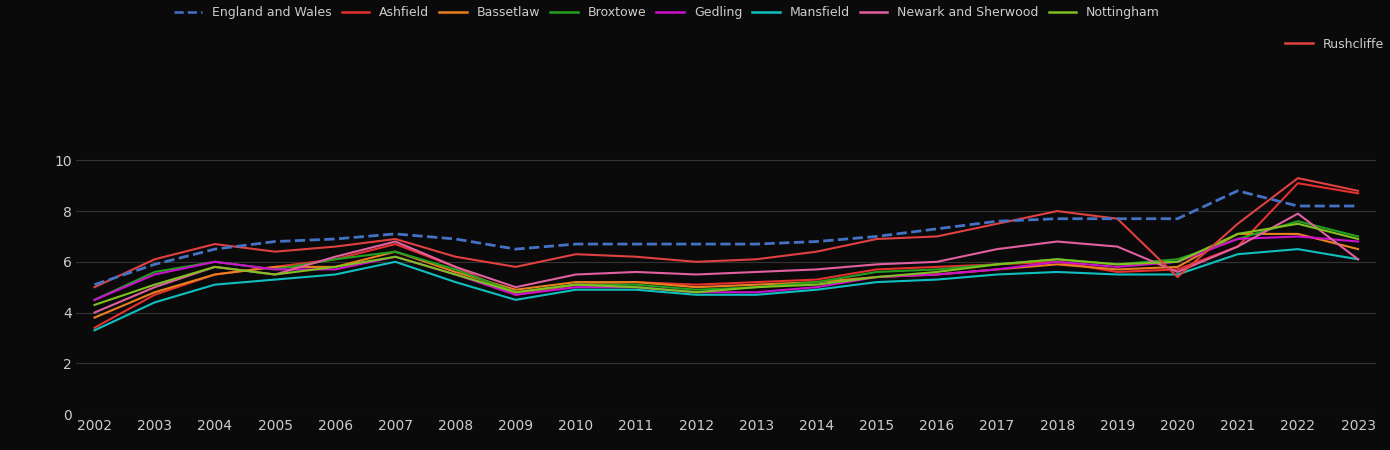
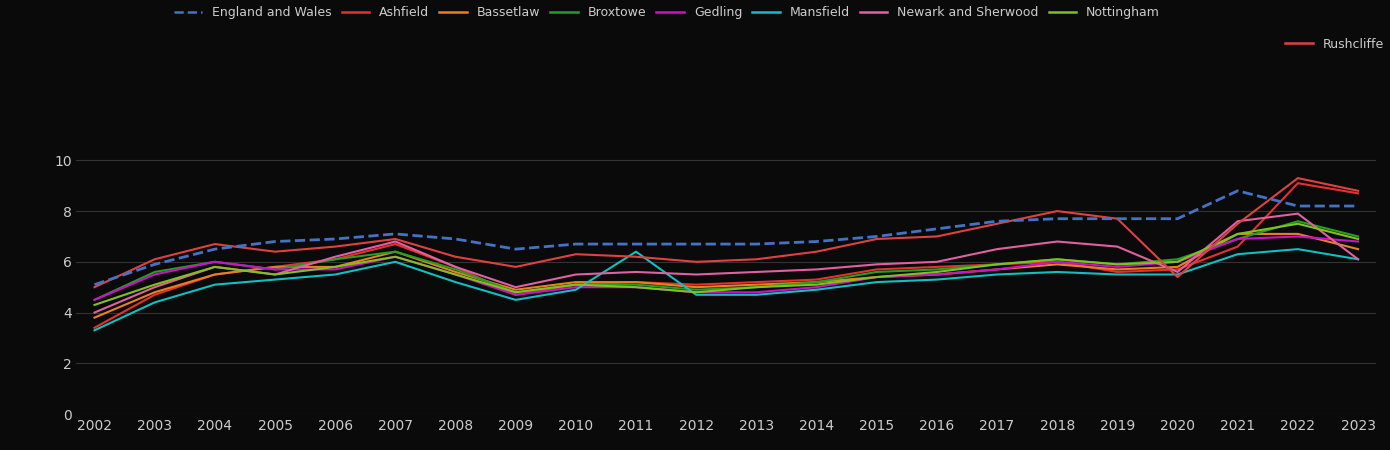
Mansfield/2011: 4.9 -> 6.4
Newark and Sherwood/2021: 6.6 -> 7.6
